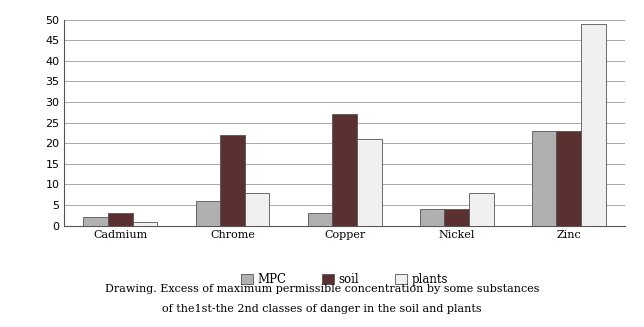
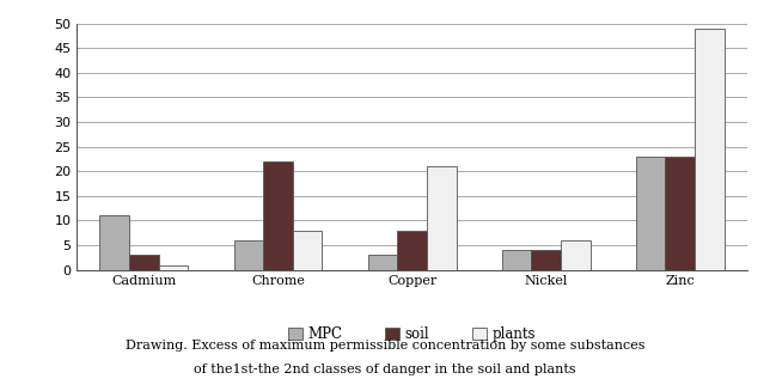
MPC/Cadmium: 2 -> 11
soil/Copper: 27 -> 8
plants/Nickel: 8 -> 6
